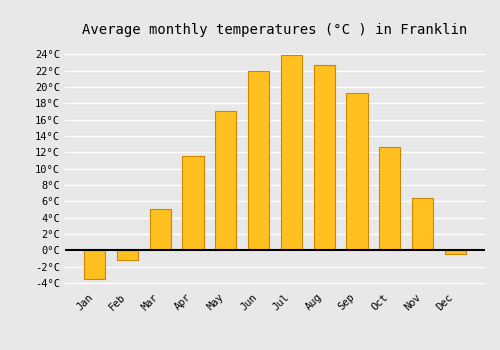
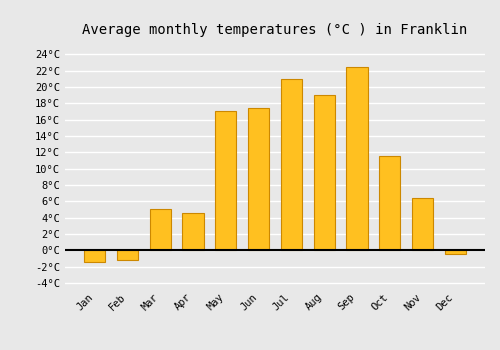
Jan: -3.5°C -> -1.4°C
Apr: 11.5°C -> 4.6°C
Jun: 22.0°C -> 17.4°C
Jul: 23.9°C -> 21.0°C
Aug: 22.7°C -> 19.0°C
Sep: 19.2°C -> 22.4°C
Oct: 12.7°C -> 11.6°C
